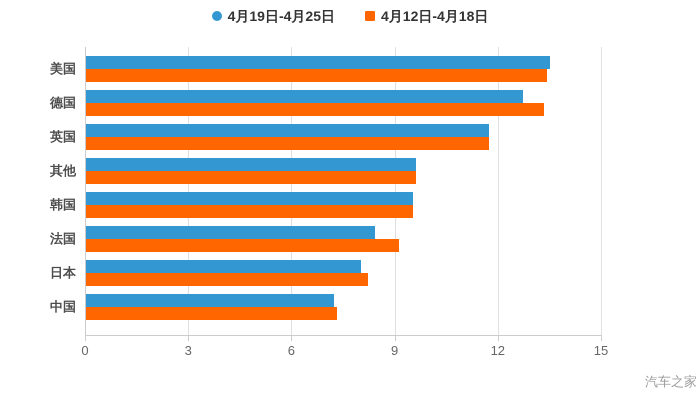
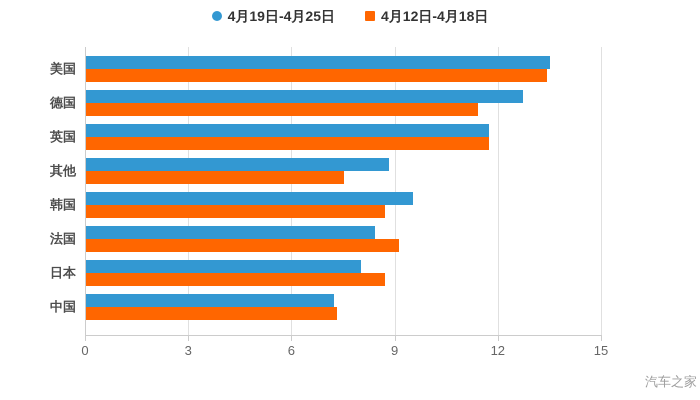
4月12日-4月18日/德国: 13.3 -> 11.4
4月19日-4月25日/其他: 9.6 -> 8.8
4月12日-4月18日/其他: 9.6 -> 7.5
4月12日-4月18日/韩国: 9.5 -> 8.7
4月12日-4月18日/日本: 8.2 -> 8.7
